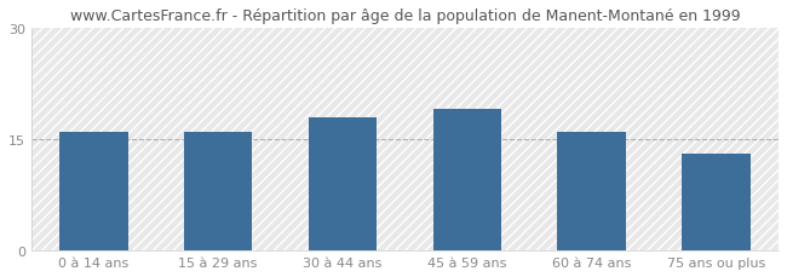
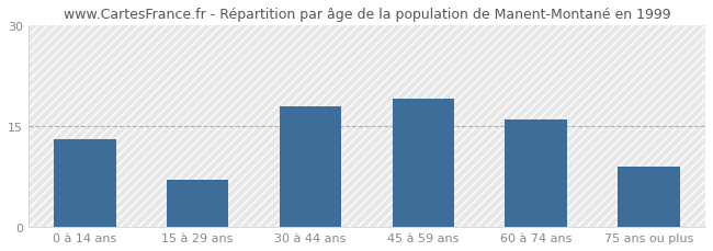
0 à 14 ans: 16 -> 13
15 à 29 ans: 16 -> 7
75 ans ou plus: 13 -> 9
